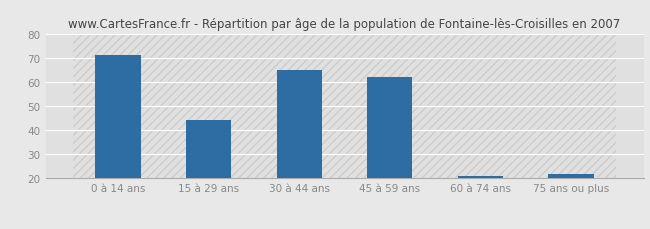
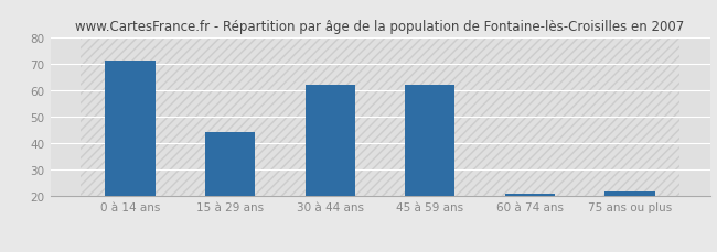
30 à 44 ans: 65 -> 62
